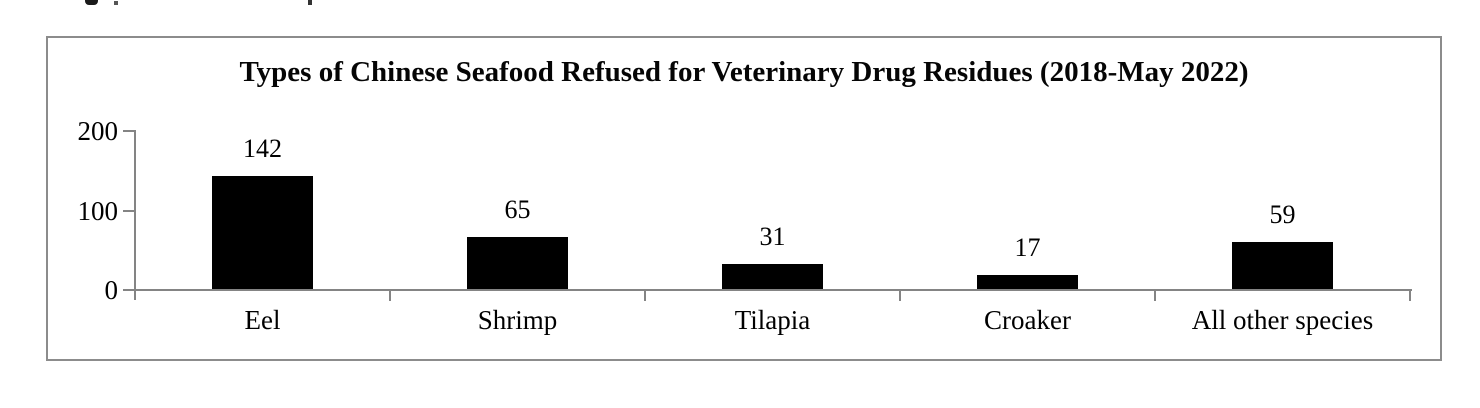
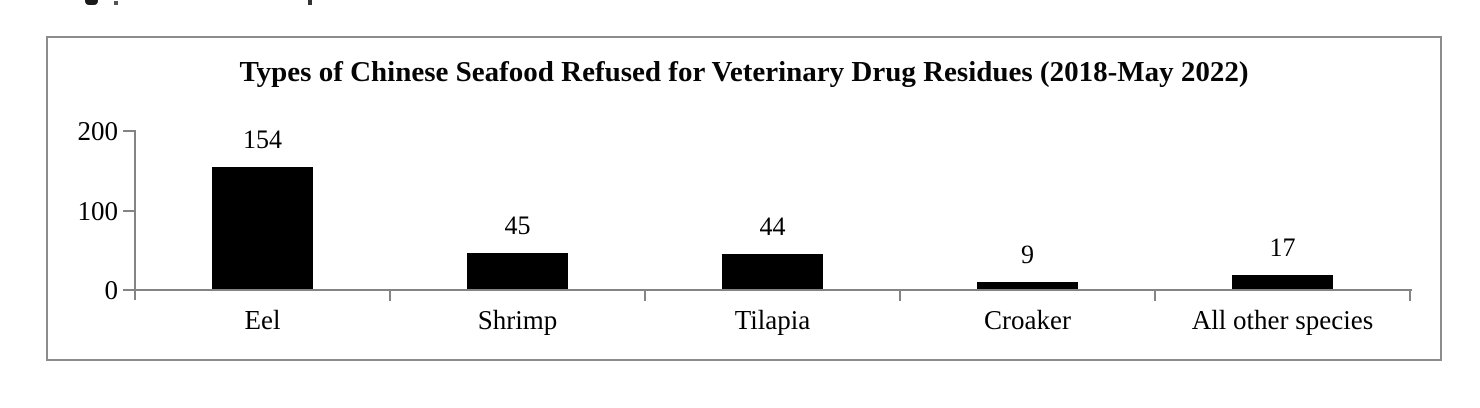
Eel: 142 -> 154
Shrimp: 65 -> 45
Tilapia: 31 -> 44
Croaker: 17 -> 9
All other species: 59 -> 17
